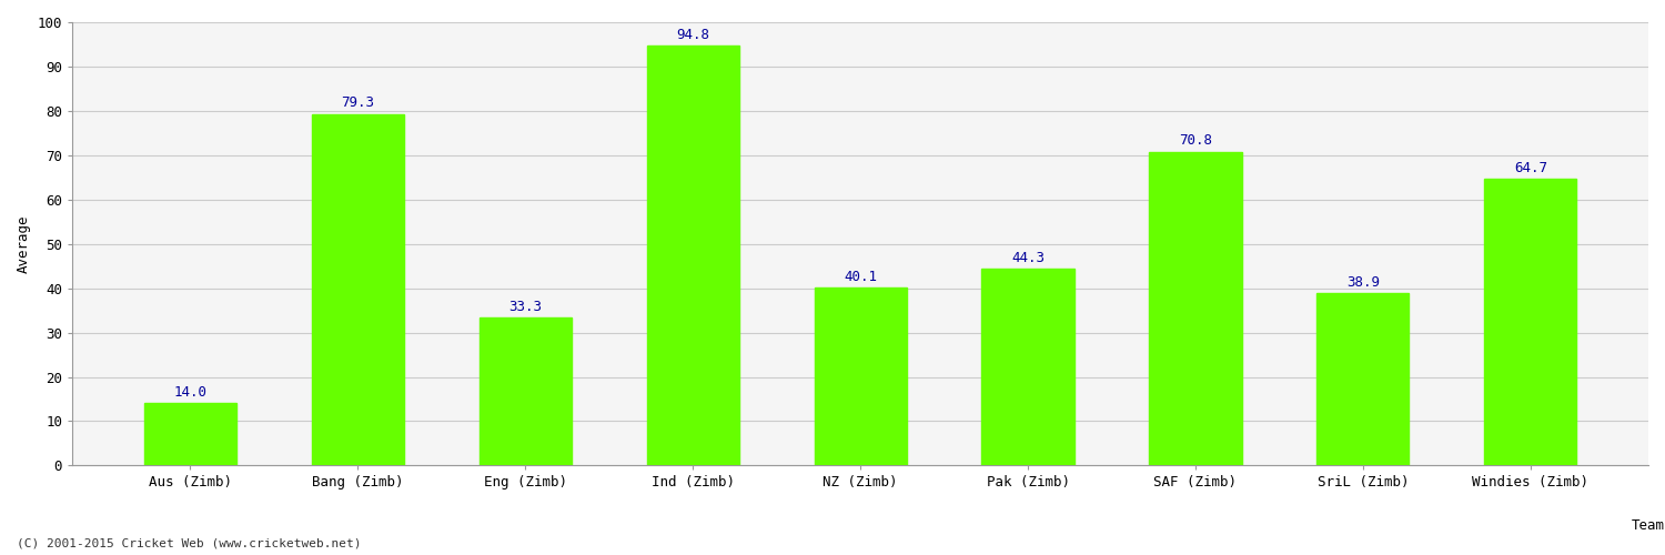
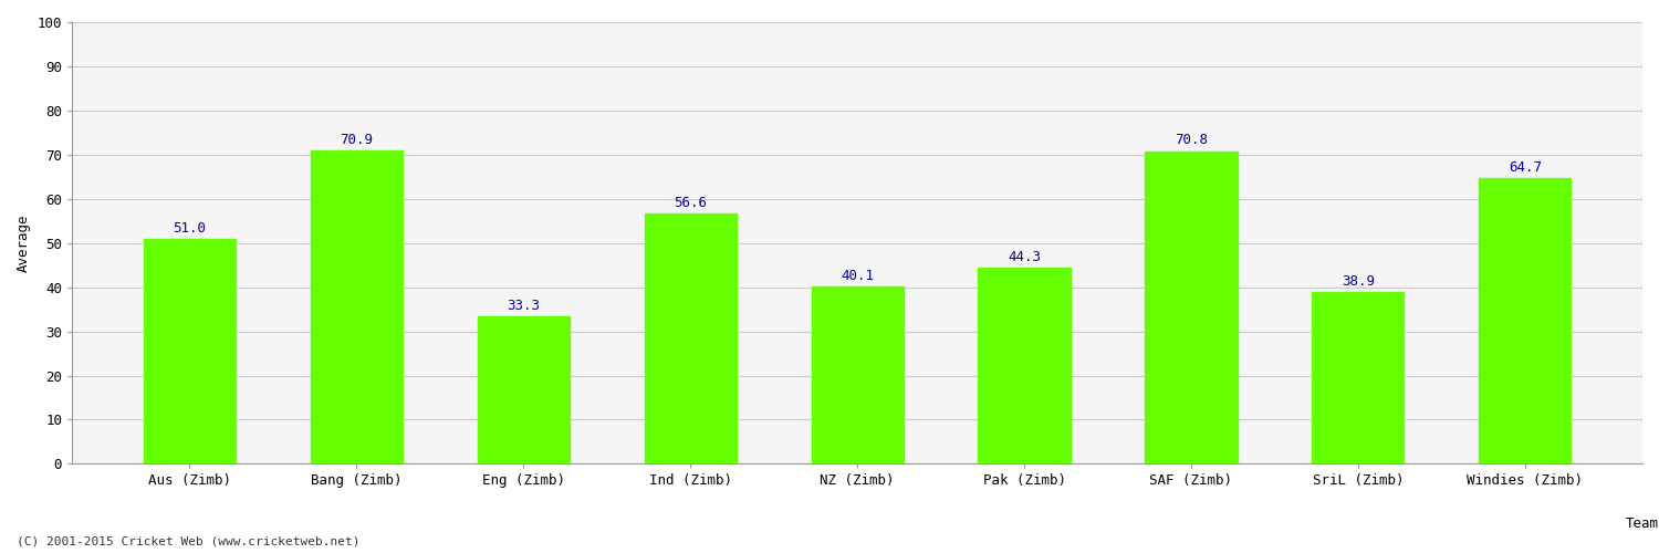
Aus (Zimb): 14.0 -> 51.0
Bang (Zimb): 79.3 -> 70.9
Ind (Zimb): 94.8 -> 56.6
